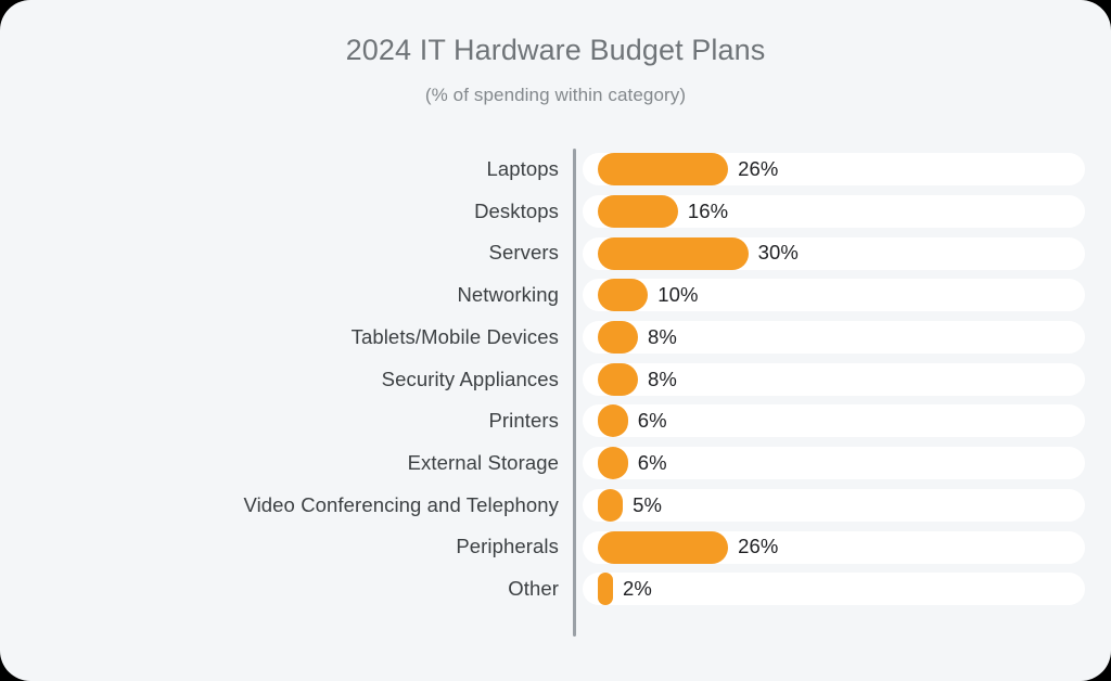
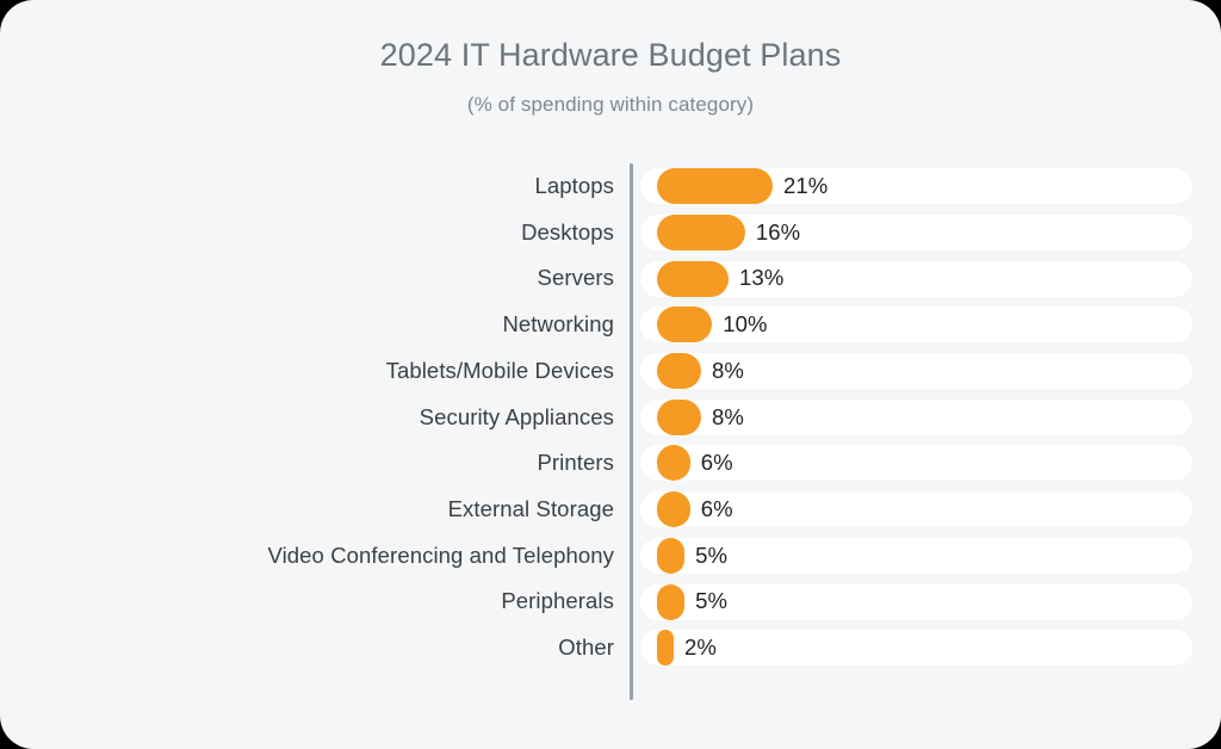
Laptops: 26% -> 21%
Servers: 30% -> 13%
Peripherals: 26% -> 5%
